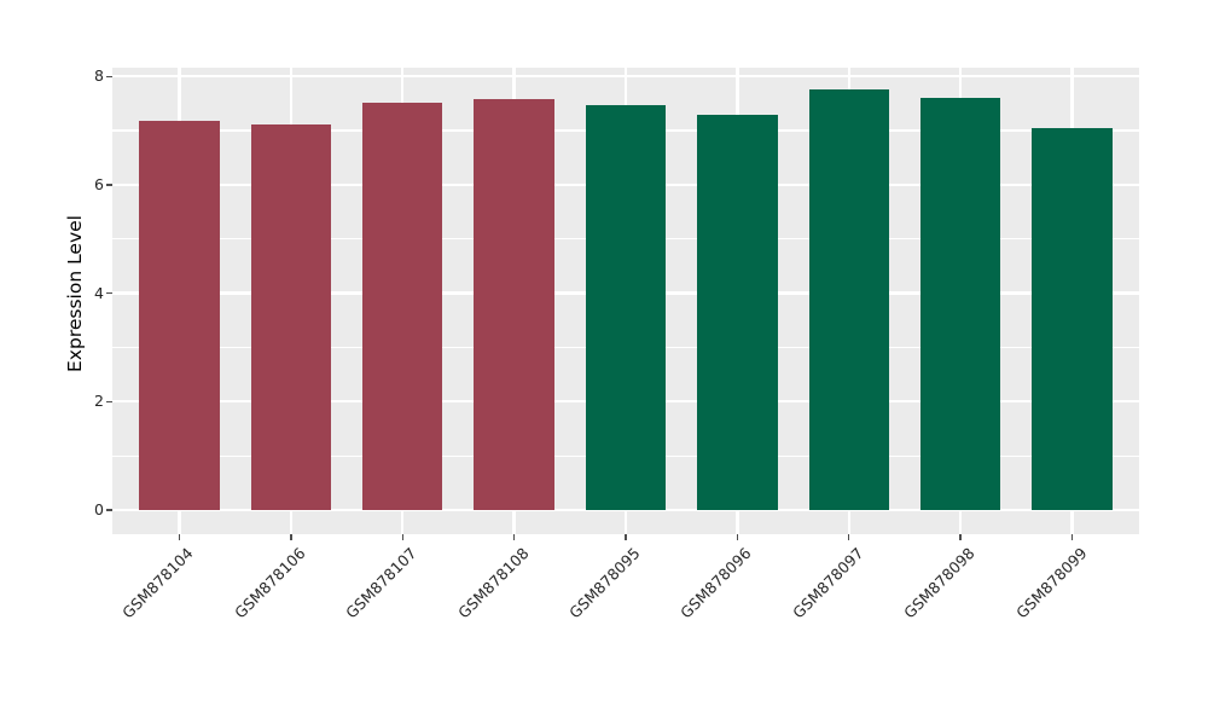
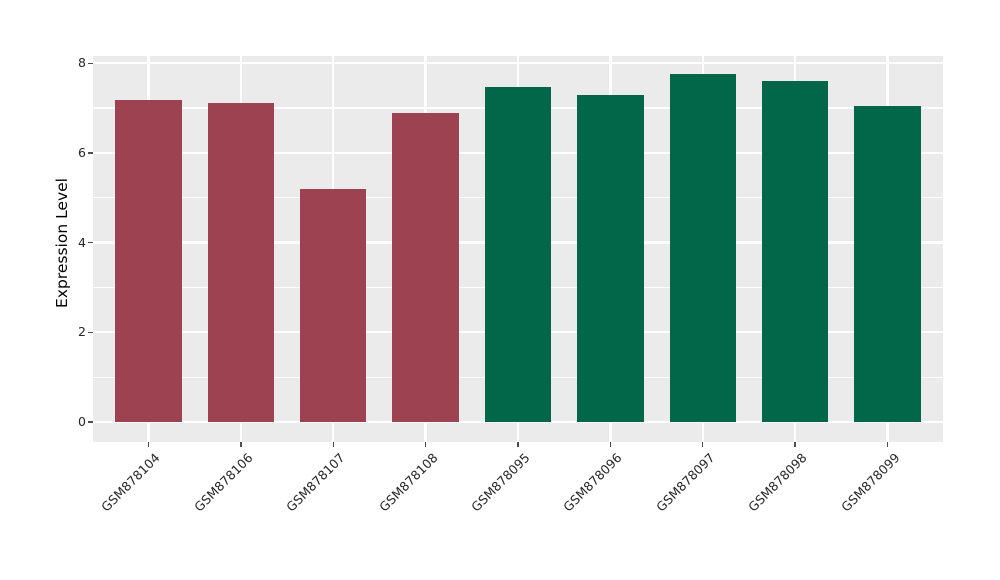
GSM878107: 7.5 -> 5.2
GSM878108: 7.6 -> 6.9
